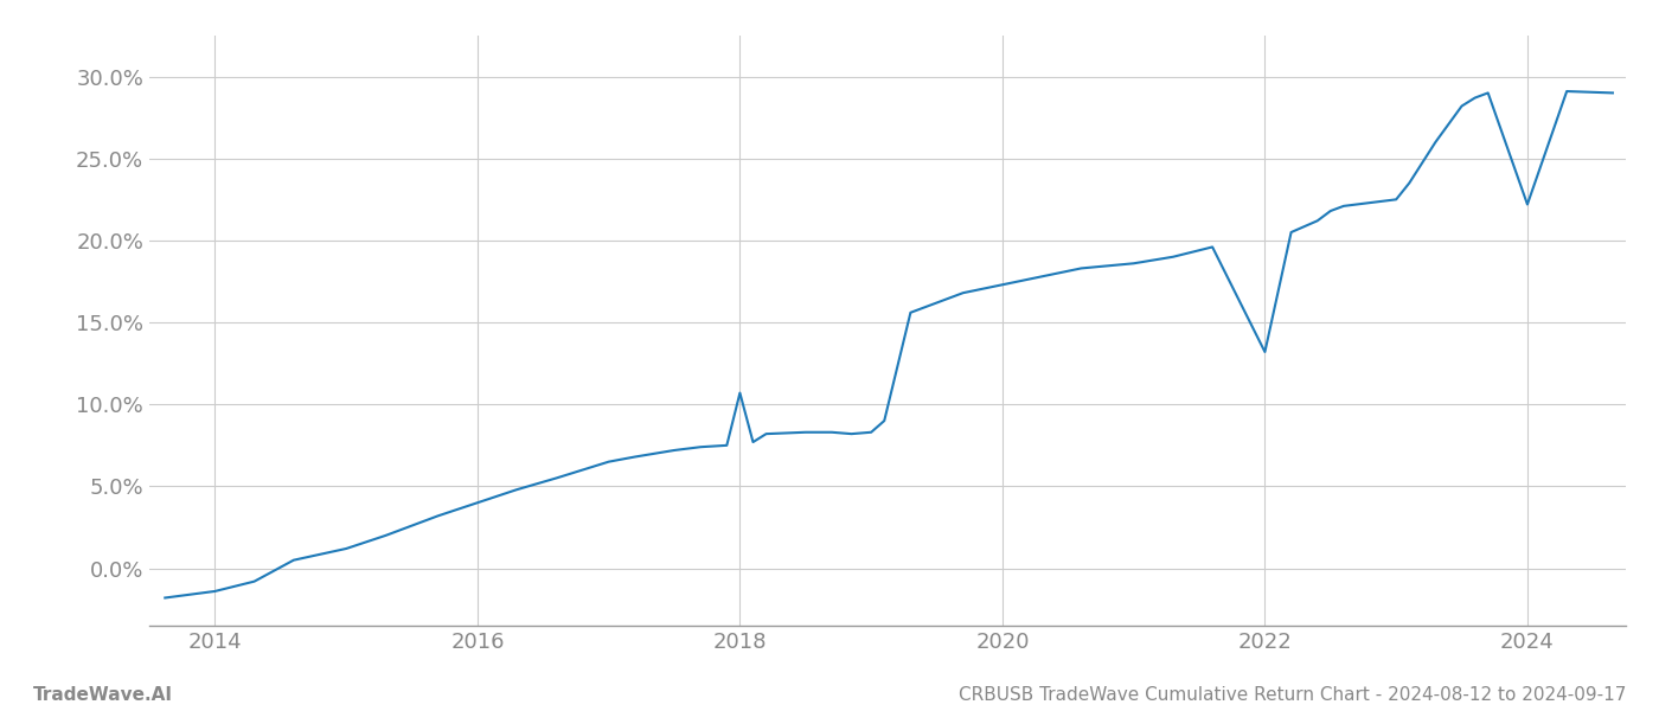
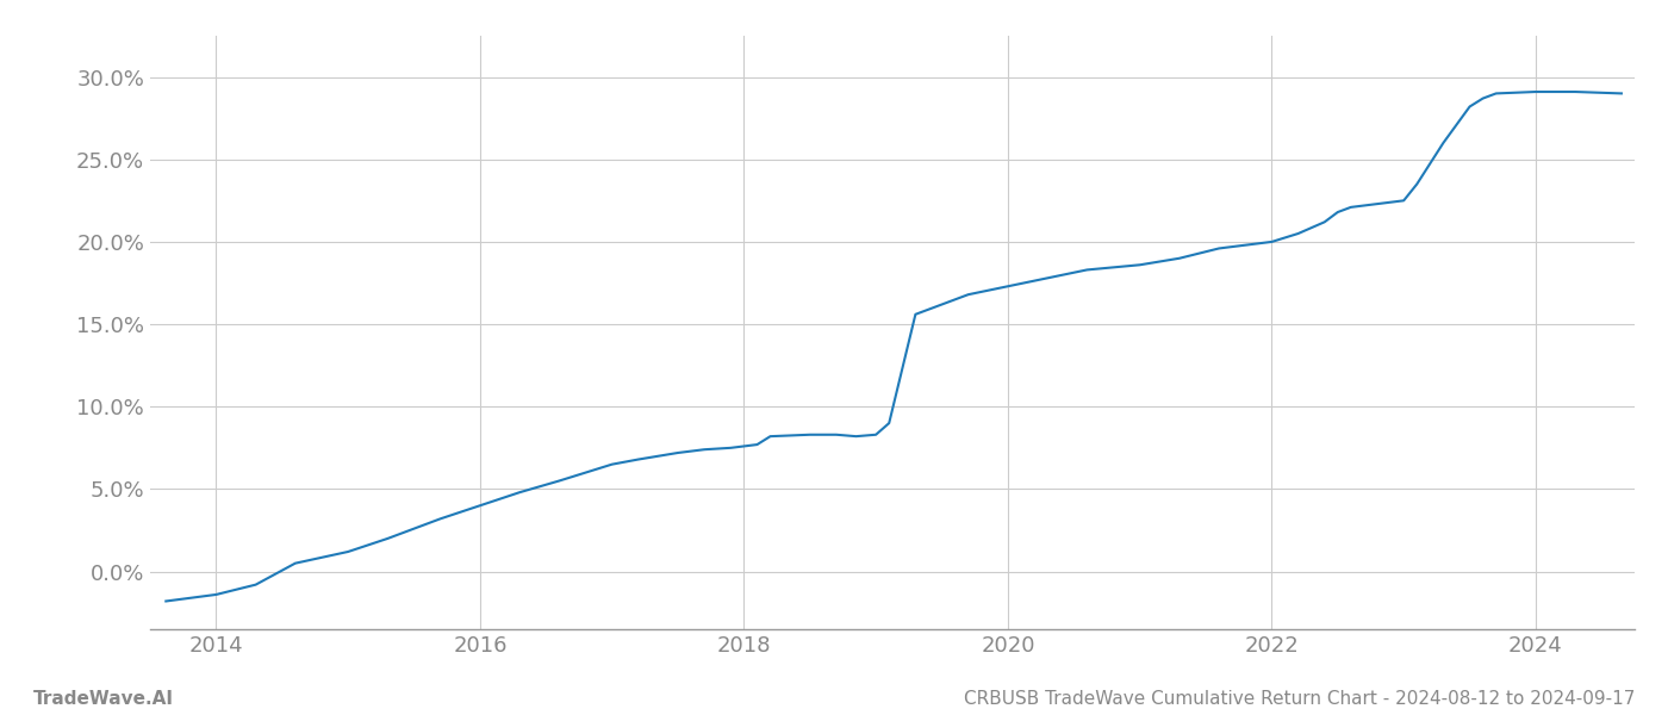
2018: 10.7% -> 7.6%
2022: 13.2% -> 20.0%
2024: 22.2% -> 29.1%
